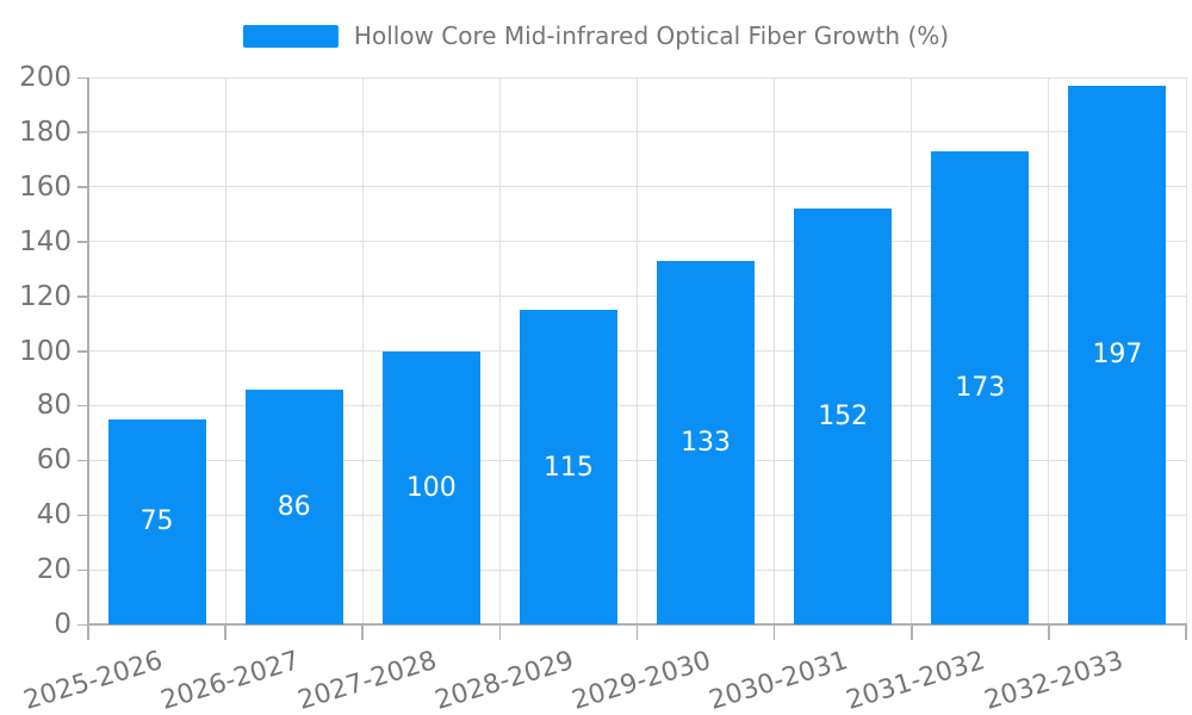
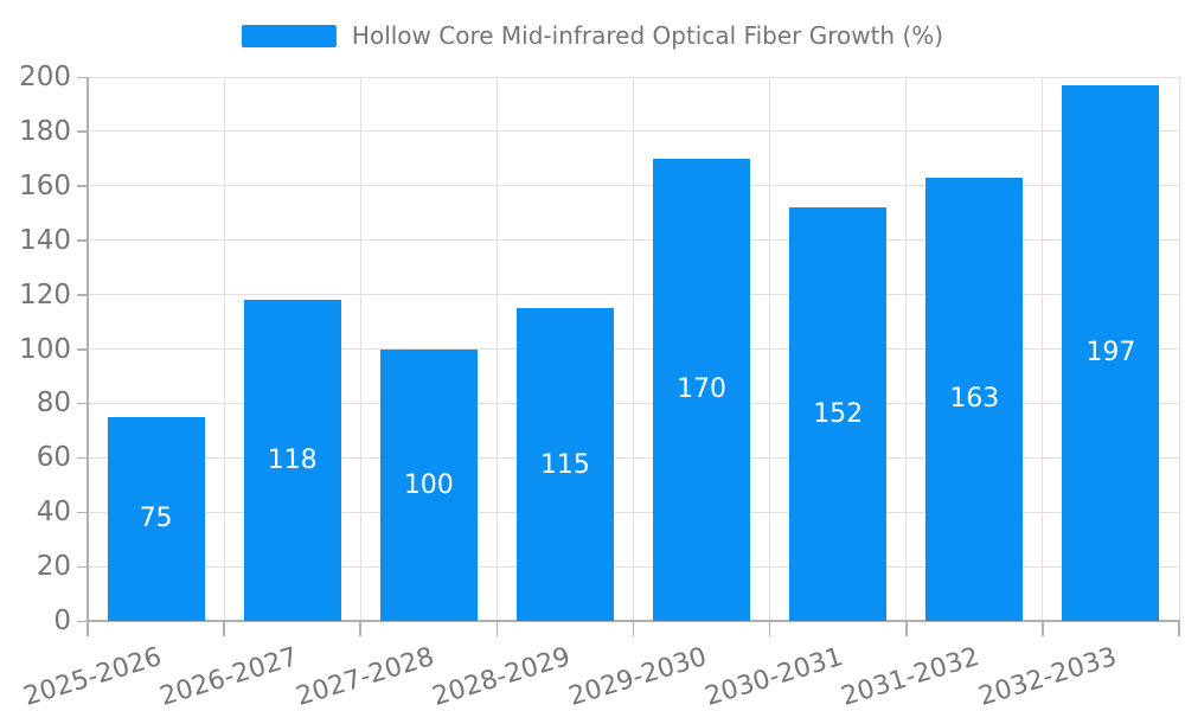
2026-2027: 86 -> 118
2029-2030: 133 -> 170
2031-2032: 173 -> 163
